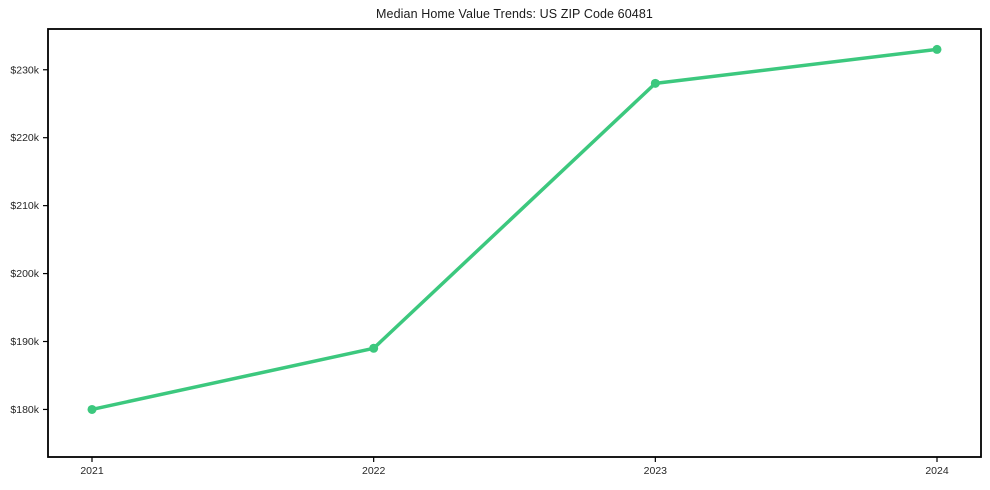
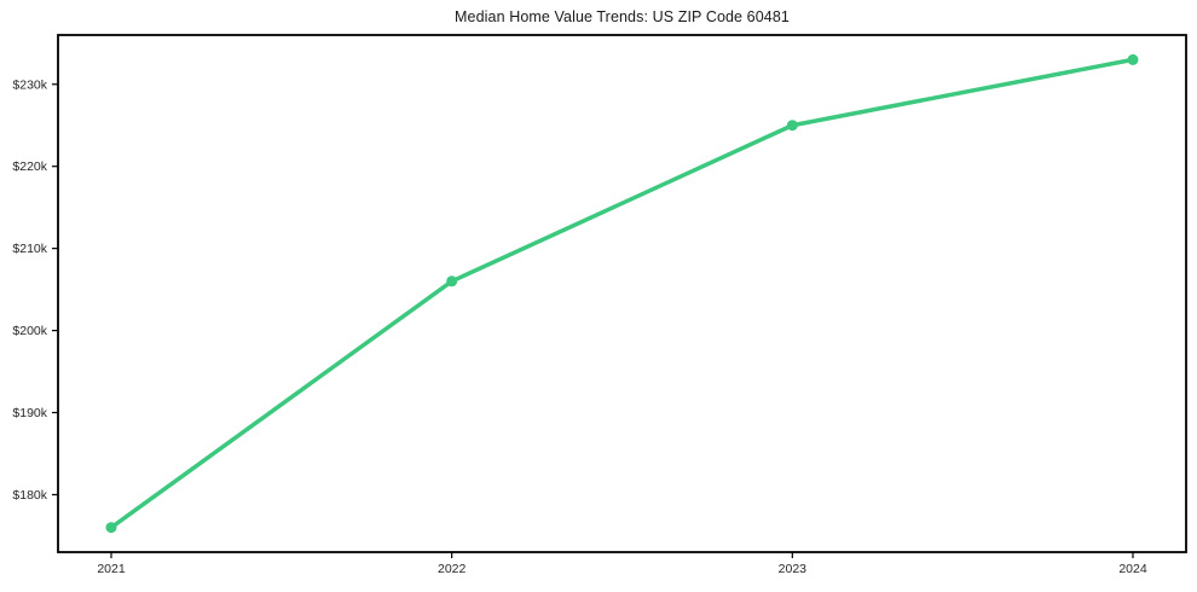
2021: $180k -> $176k
2022: $189k -> $206k
2023: $228k -> $225k
